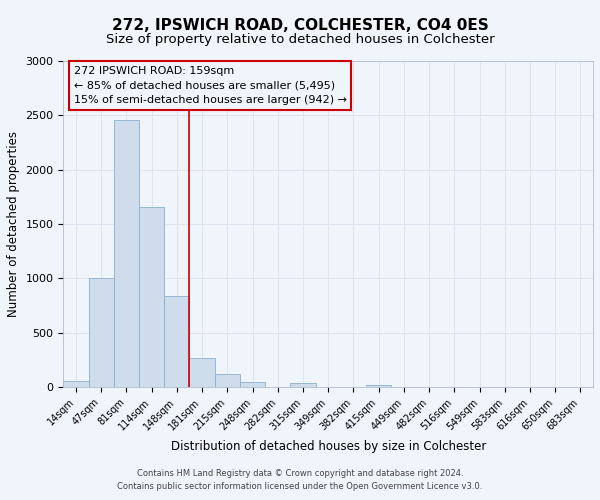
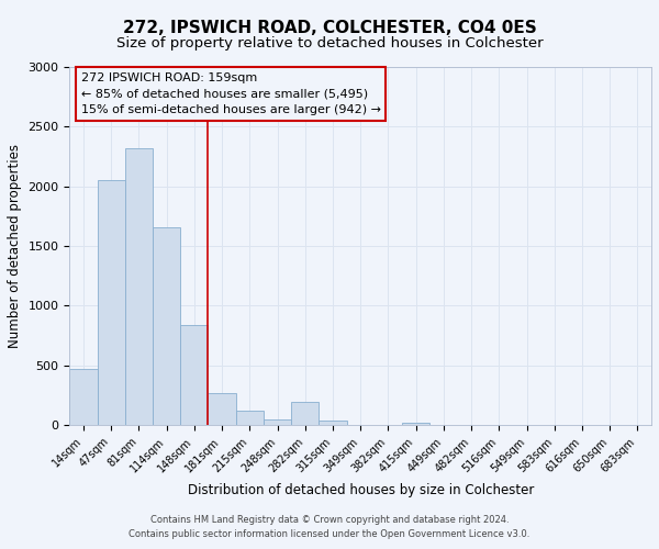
14sqm: 60 -> 470
47sqm: 1000 -> 2050
81sqm: 2460 -> 2320
282sqm: 0 -> 190
